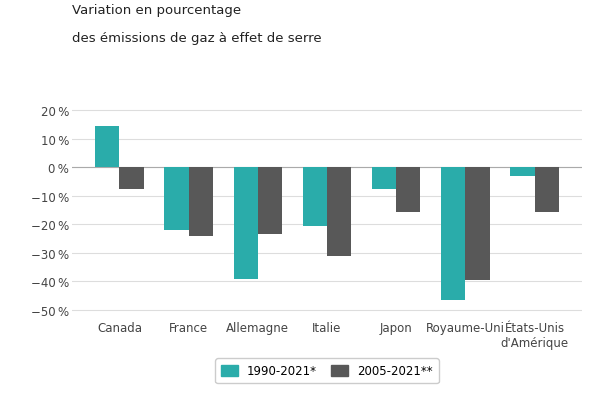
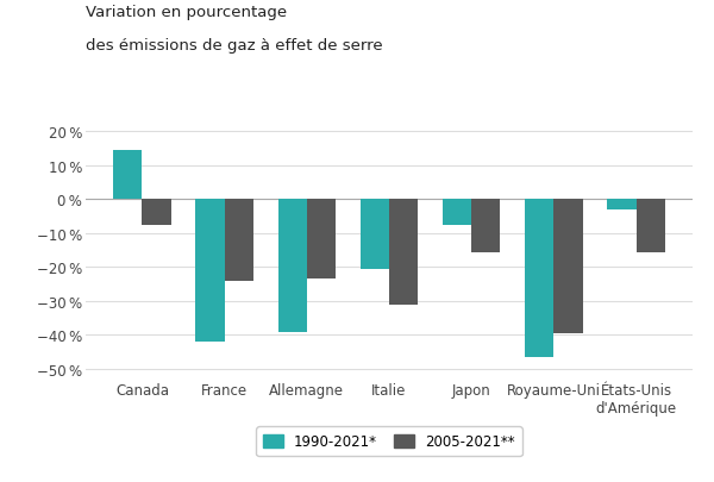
1990-2021*/France: -22.0 % -> -42.0 %
